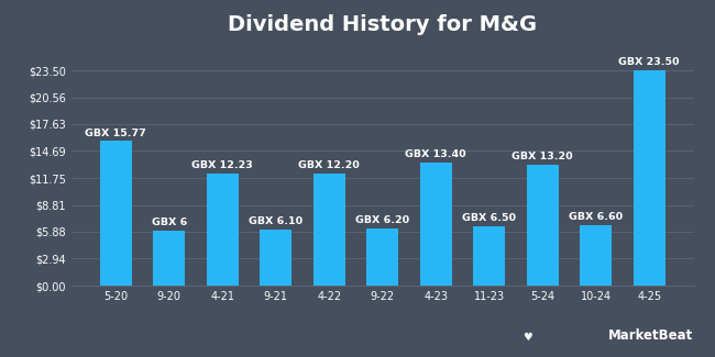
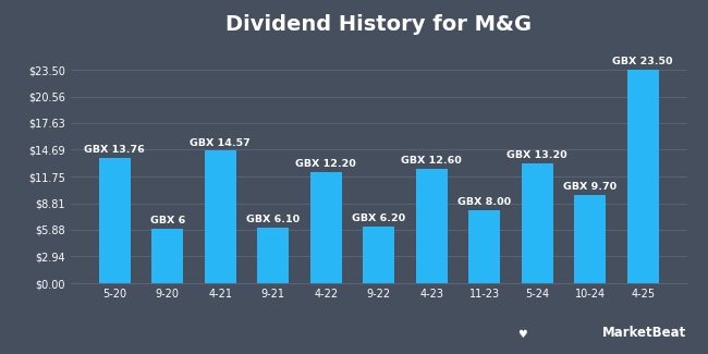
5-20: 15.77 -> 13.76
4-21: 12.23 -> 14.57
4-23: 13.40 -> 12.60
11-23: 6.50 -> 8.00
10-24: 6.60 -> 9.70
